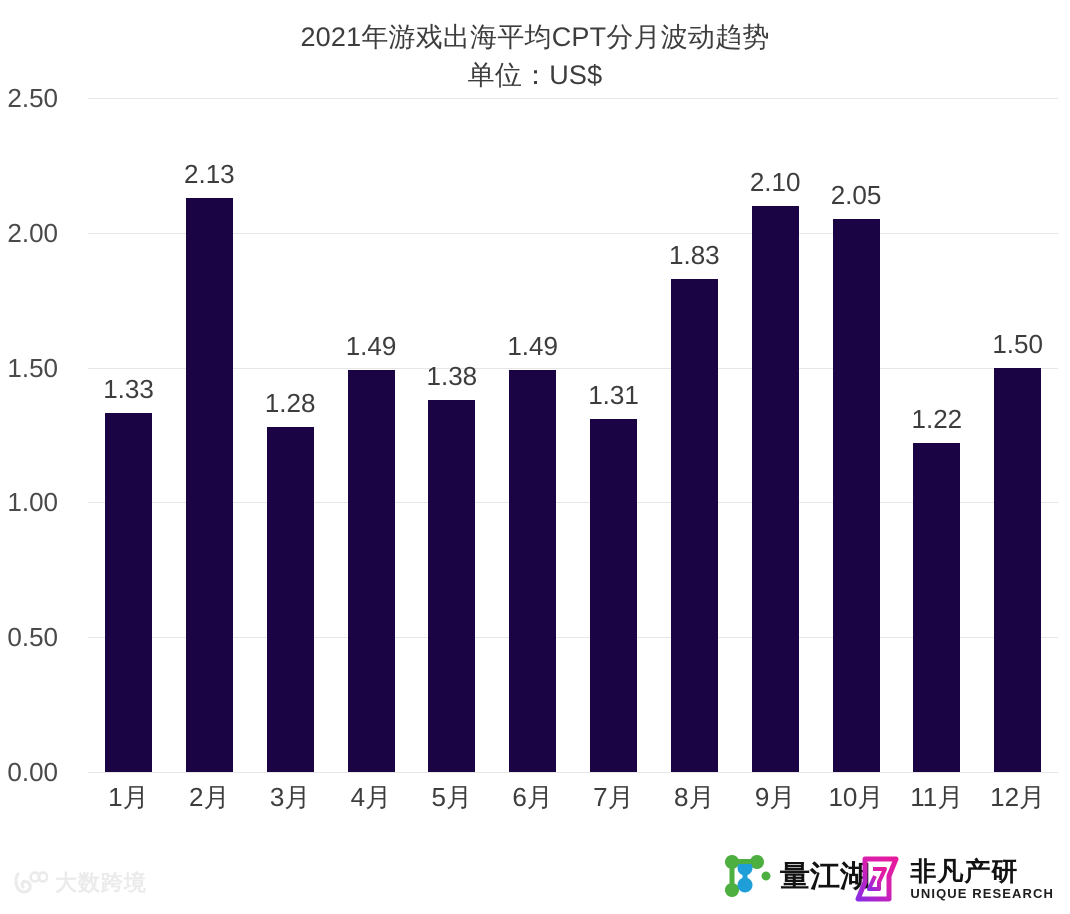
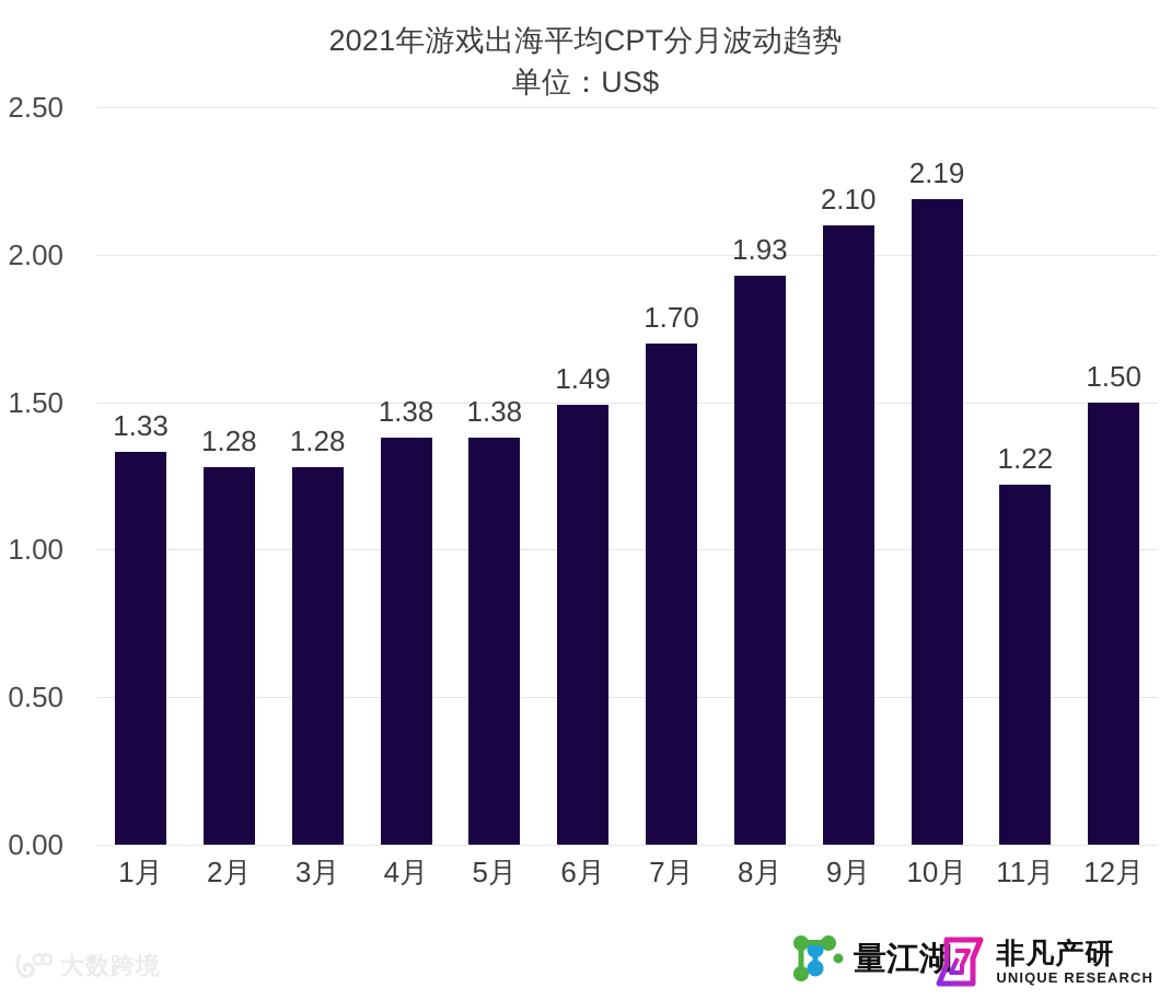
2月: 2.13 -> 1.28
4月: 1.49 -> 1.38
7月: 1.31 -> 1.70
8月: 1.83 -> 1.93
10月: 2.05 -> 2.19
